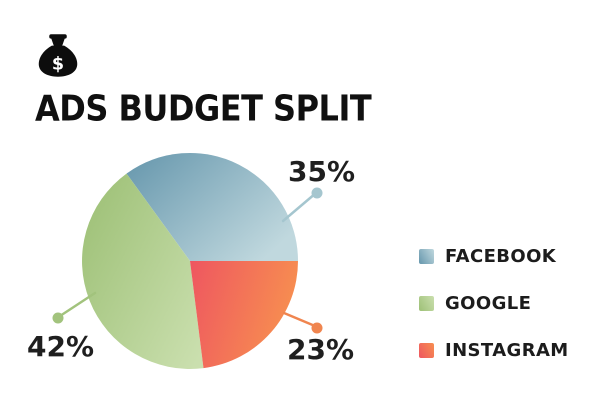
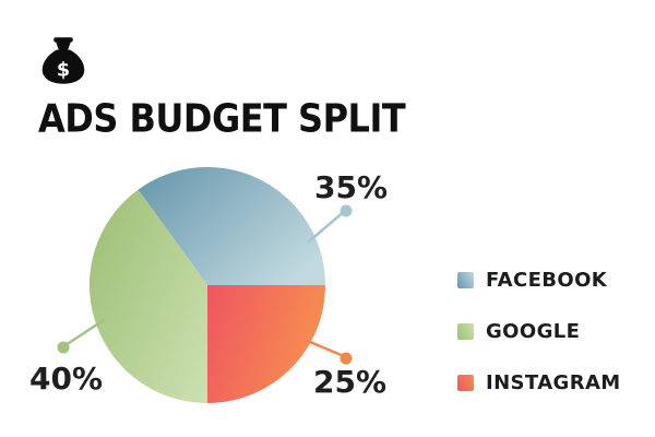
GOOGLE: 42% -> 40%
INSTAGRAM: 23% -> 25%
